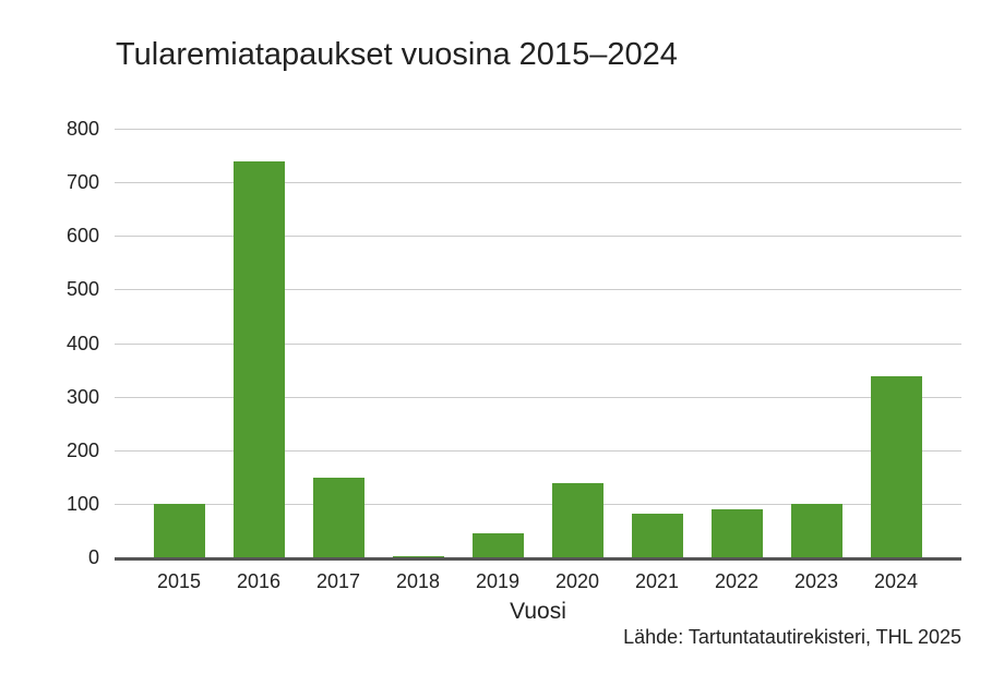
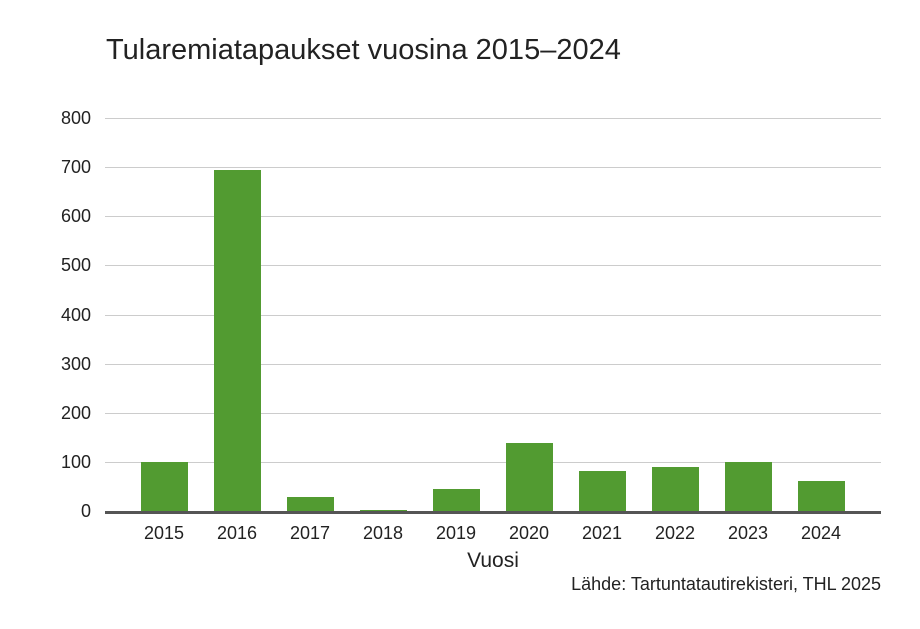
2016: 740 -> 700
2017: 150 -> 30
2024: 340 -> 60
